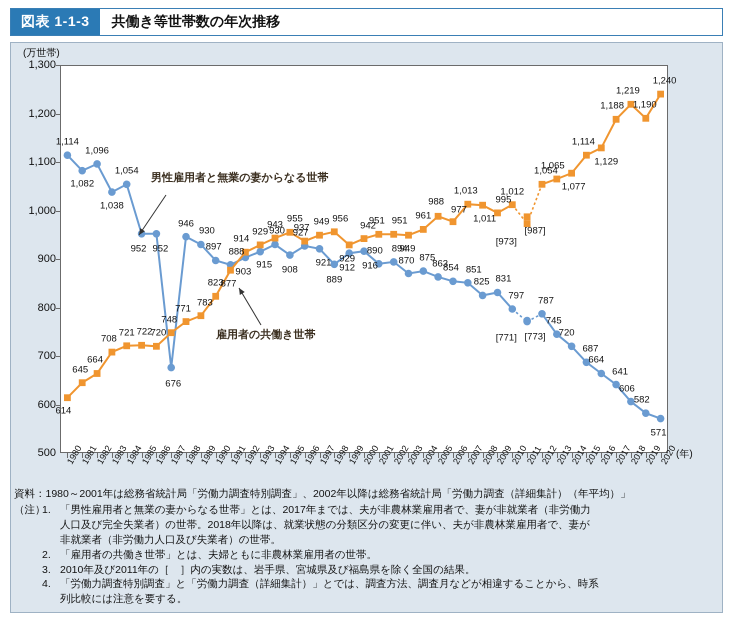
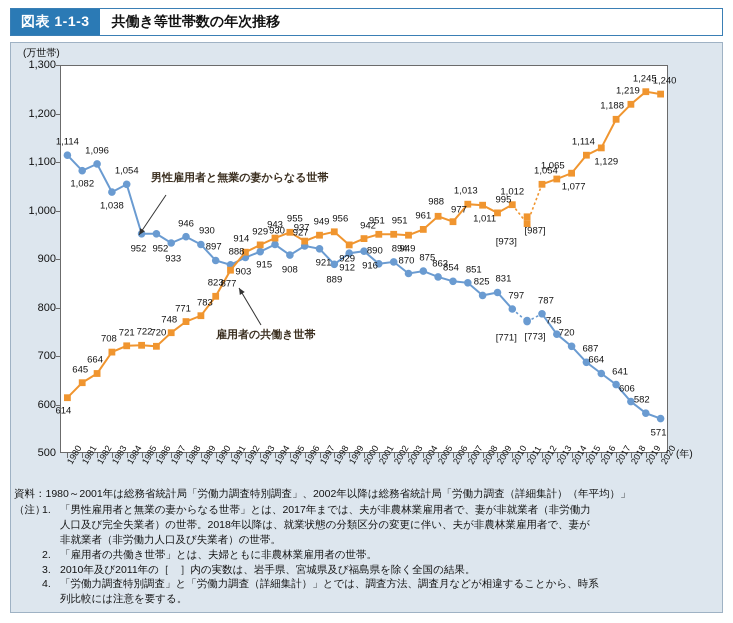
男性雇用者と無業の妻からなる世帯/1987: 676 -> 933
雇用者の共働き世帯/2019: 1,190 -> 1,245
